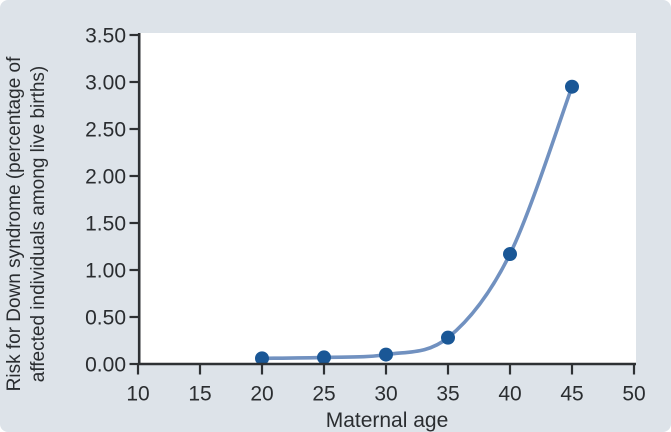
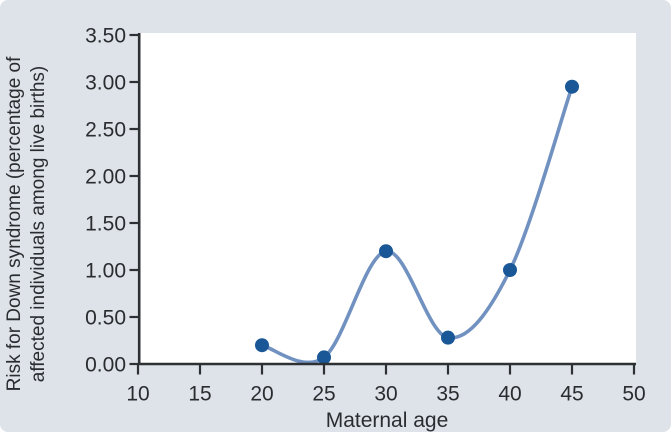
20: 0.1 -> 0.2
30: 0.1 -> 1.2
40: 1.2 -> 1.0
